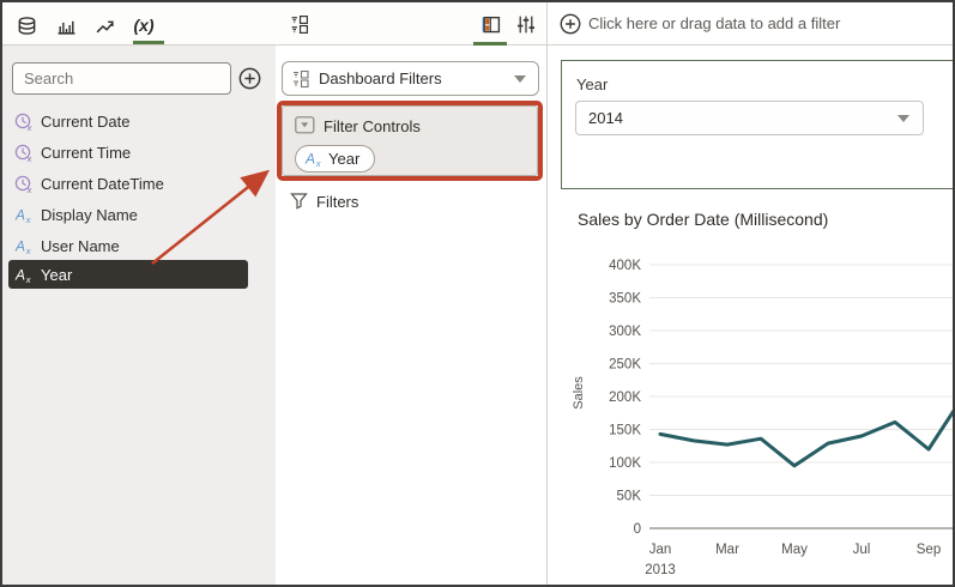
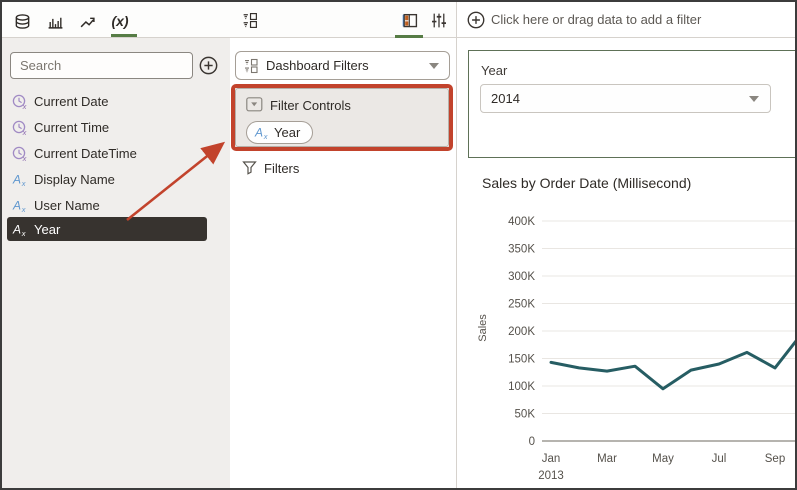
Sep 2013: 120K -> 130K
